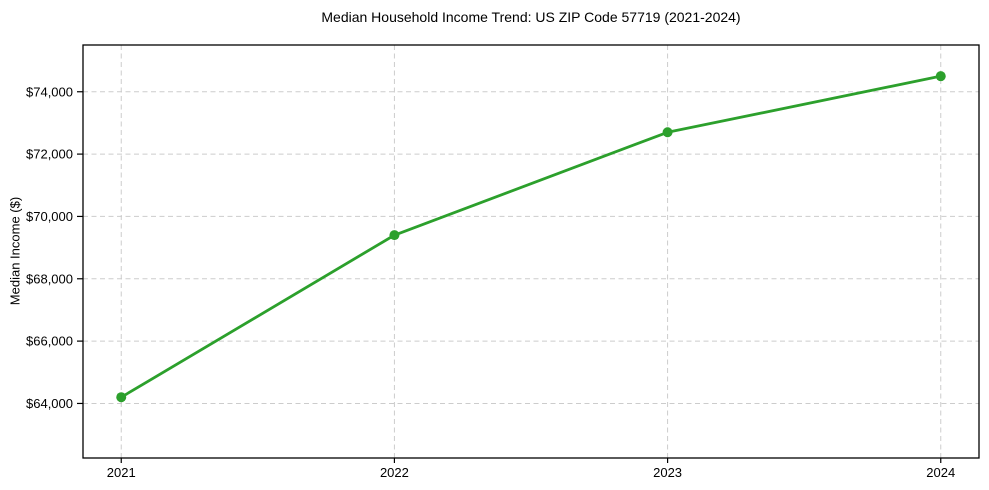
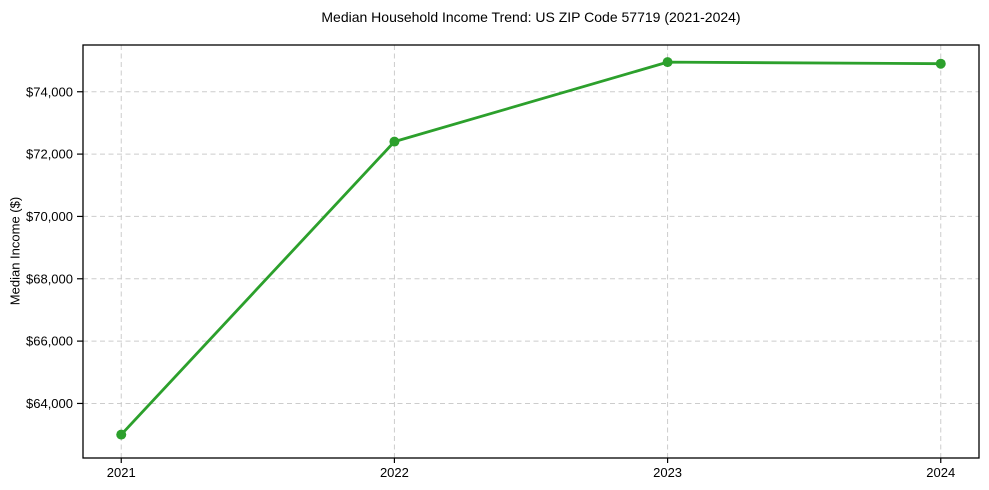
2021: $64200 -> $63000
2022: $69400 -> $72400
2023: $72700 -> $75000
2024: $74500 -> $74900
